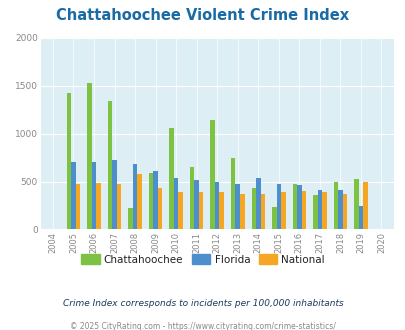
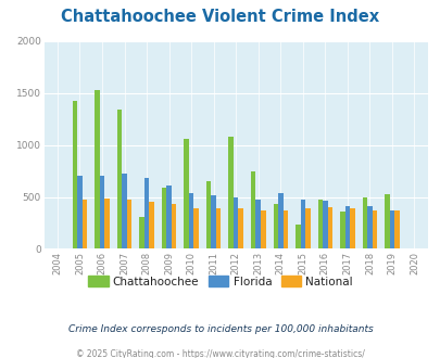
Chattahoochee/2008: 220 -> 310
National/2008: 580 -> 450
Chattahoochee/2012: 1140 -> 1080
Florida/2019: 240 -> 370
National/2019: 500 -> 370
